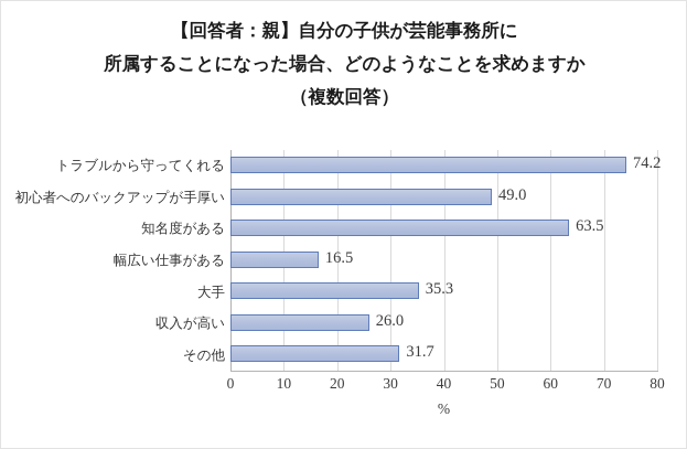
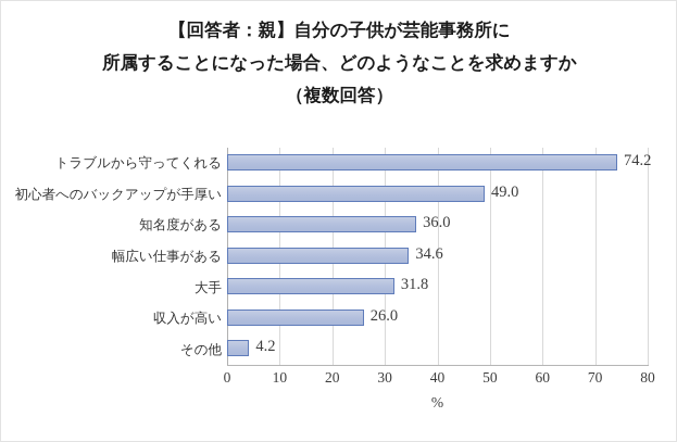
知名度がある: 63.5 -> 36.0
幅広い仕事がある: 16.5 -> 34.6
大手: 35.3 -> 31.8
その他: 31.7 -> 4.2
